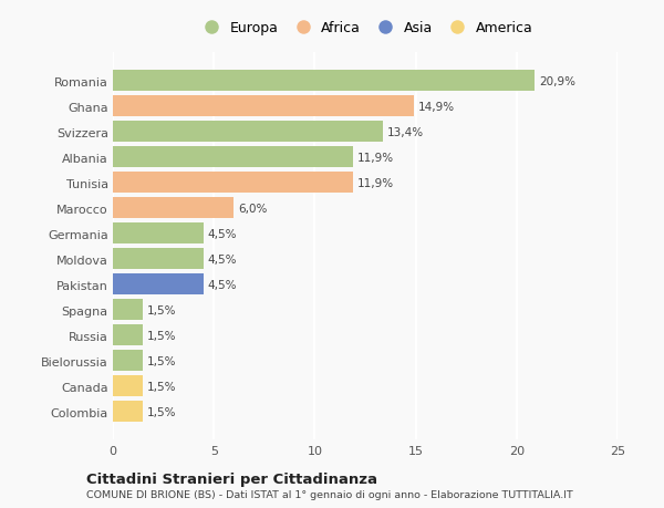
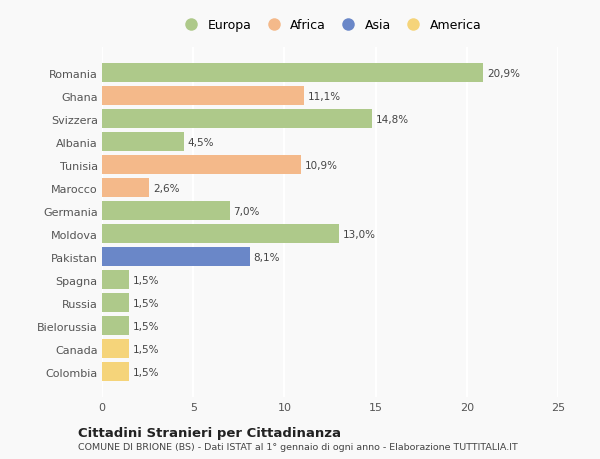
Ghana: 14,9% -> 11,1%
Svizzera: 13,4% -> 14,8%
Albania: 11,9% -> 4,5%
Tunisia: 11,9% -> 10,9%
Marocco: 6,0% -> 2,6%
Germania: 4,5% -> 7,0%
Moldova: 4,5% -> 13,0%
Pakistan: 4,5% -> 8,1%
